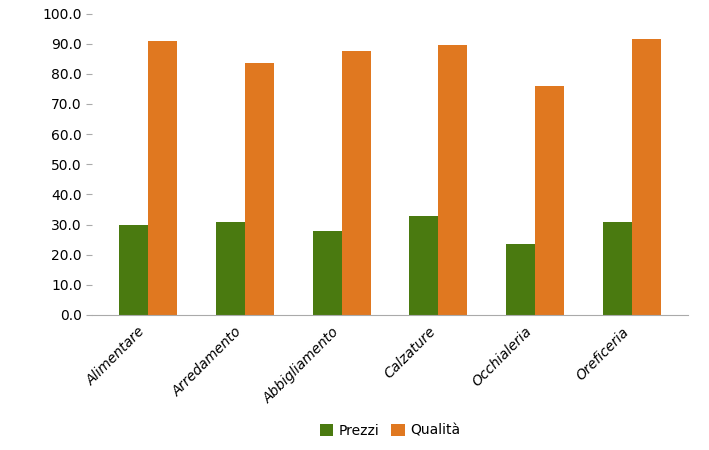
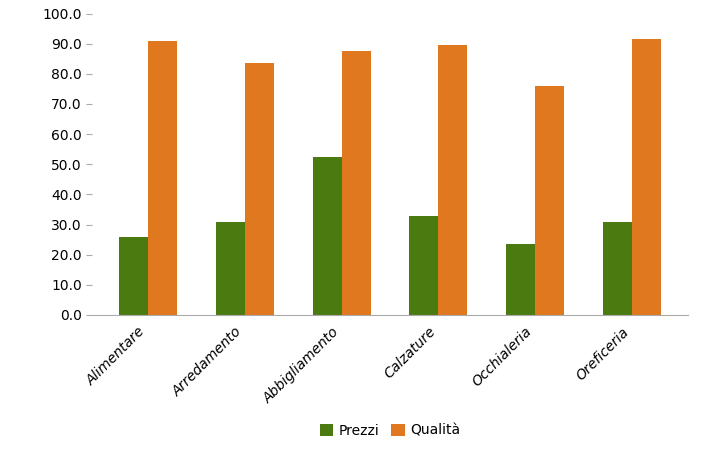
Prezzi/Alimentare: 30.0 -> 26.0
Prezzi/Abbigliamento: 28.0 -> 52.5
